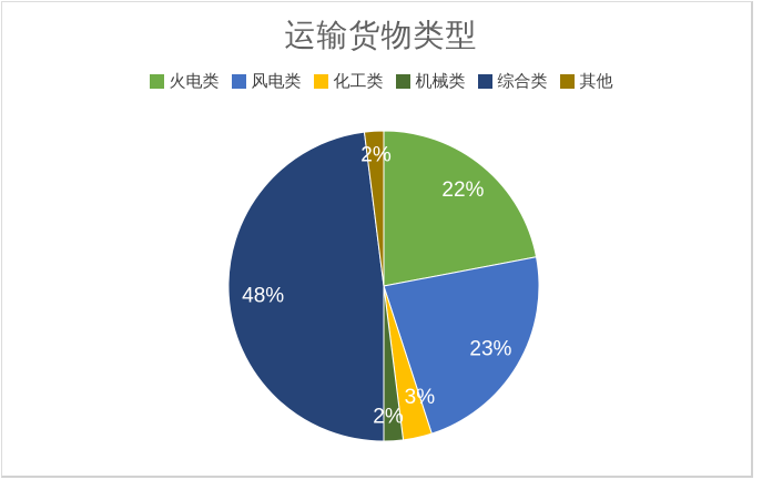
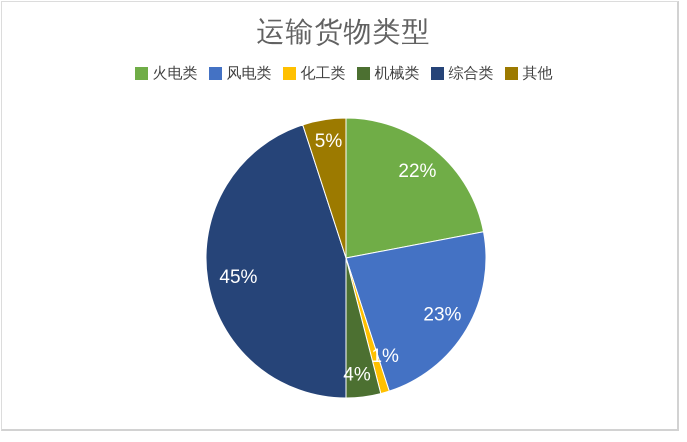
化工类: 3% -> 1%
机械类: 2% -> 4%
综合类: 48% -> 45%
其他: 2% -> 5%
